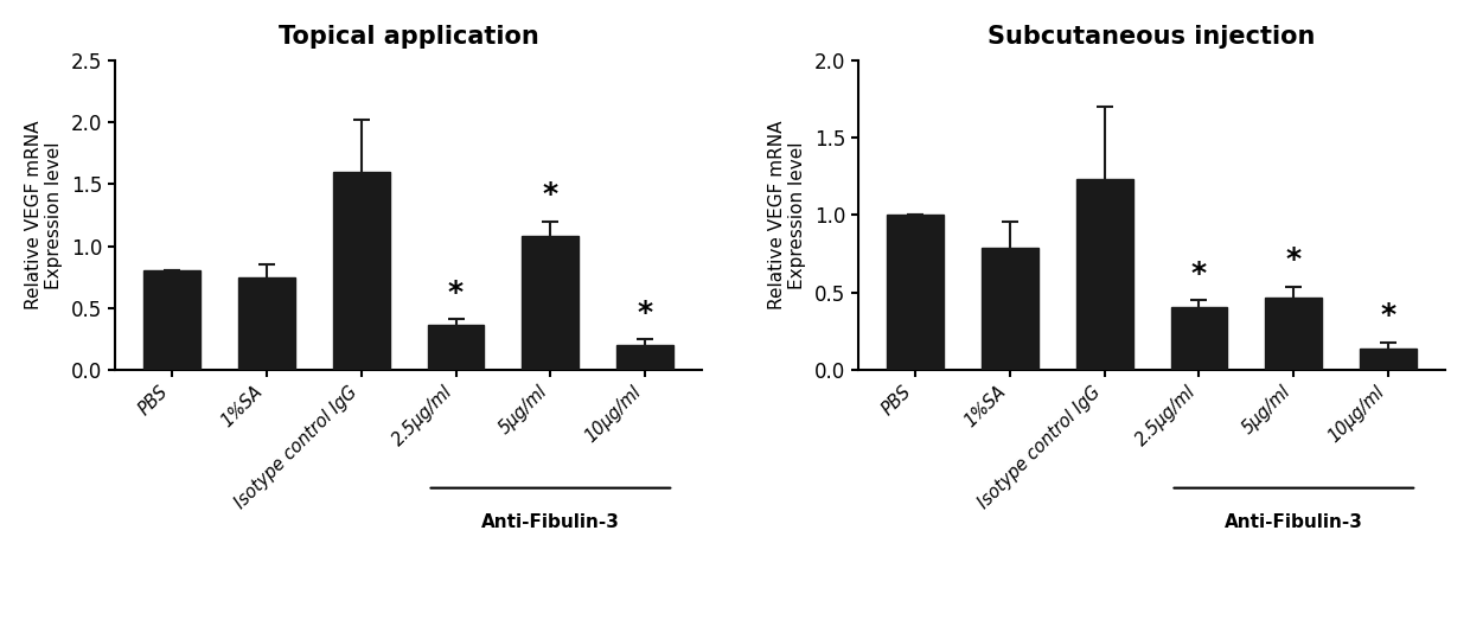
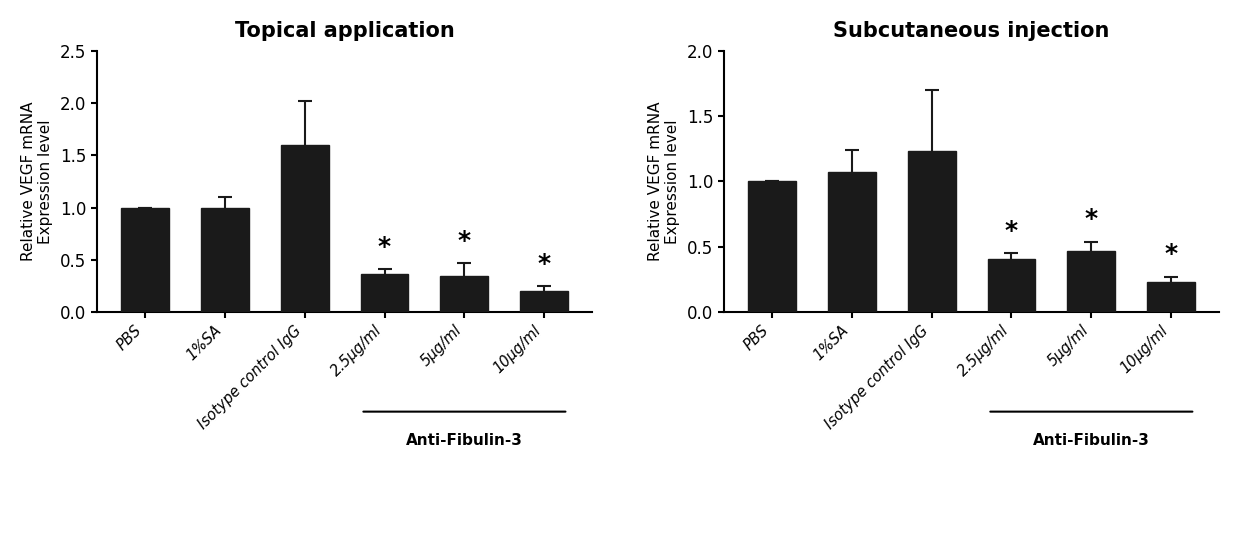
Topical application/PBS: 0.81 -> 1.00
Topical application/1%SA: 0.75 -> 1.00
Topical application/5μg/ml: 1.08 -> 0.35
Subcutaneous injection/1%SA: 0.79 -> 1.07
Subcutaneous injection/10μg/ml: 0.14 -> 0.23
